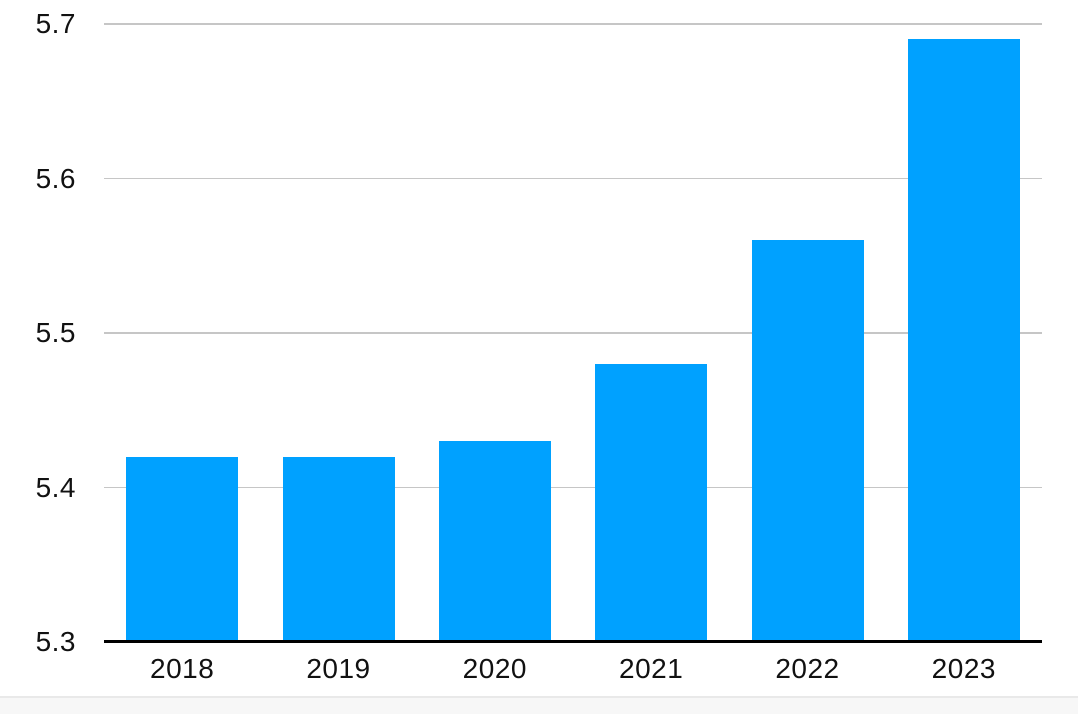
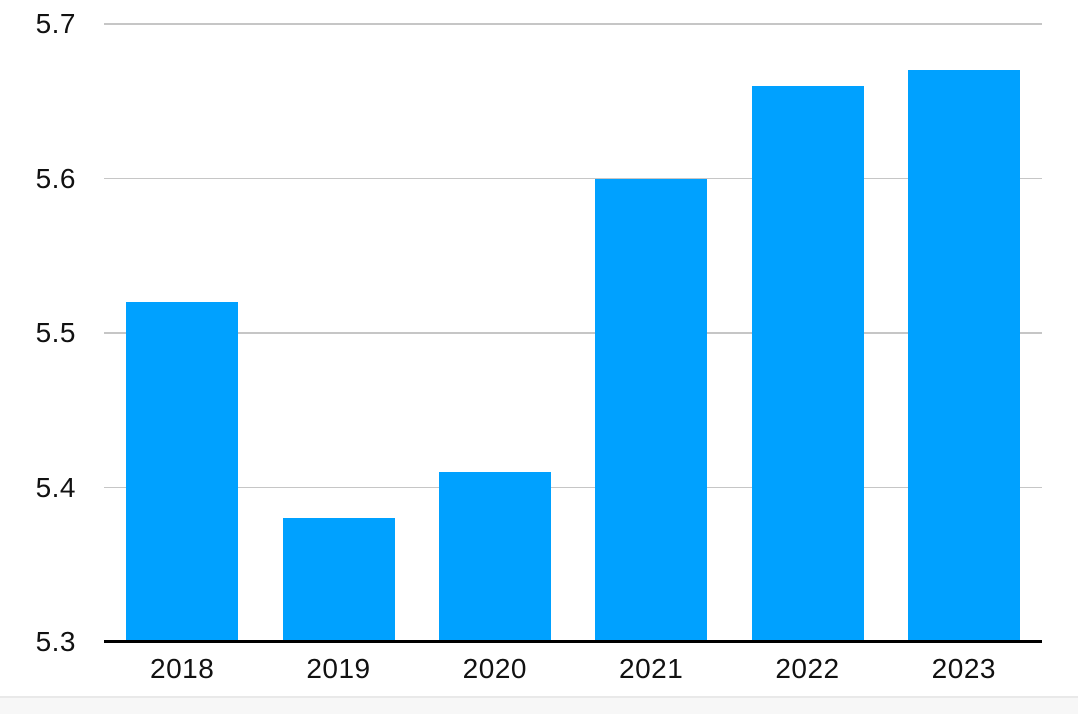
2018: 5.42 -> 5.52
2019: 5.42 -> 5.38
2020: 5.43 -> 5.41
2021: 5.48 -> 5.60
2022: 5.56 -> 5.66
2023: 5.69 -> 5.67
